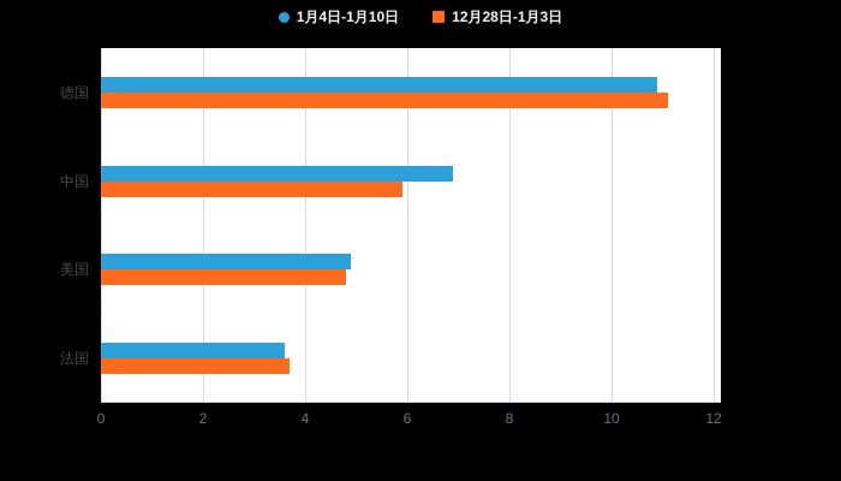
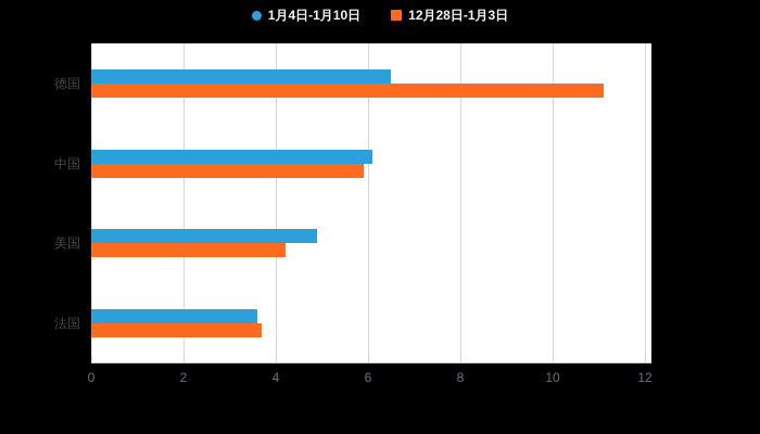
1月4日-1月10日/德国: 10.9 -> 6.5
1月4日-1月10日/中国: 6.9 -> 6.1
12月28日-1月3日/美国: 4.8 -> 4.2
